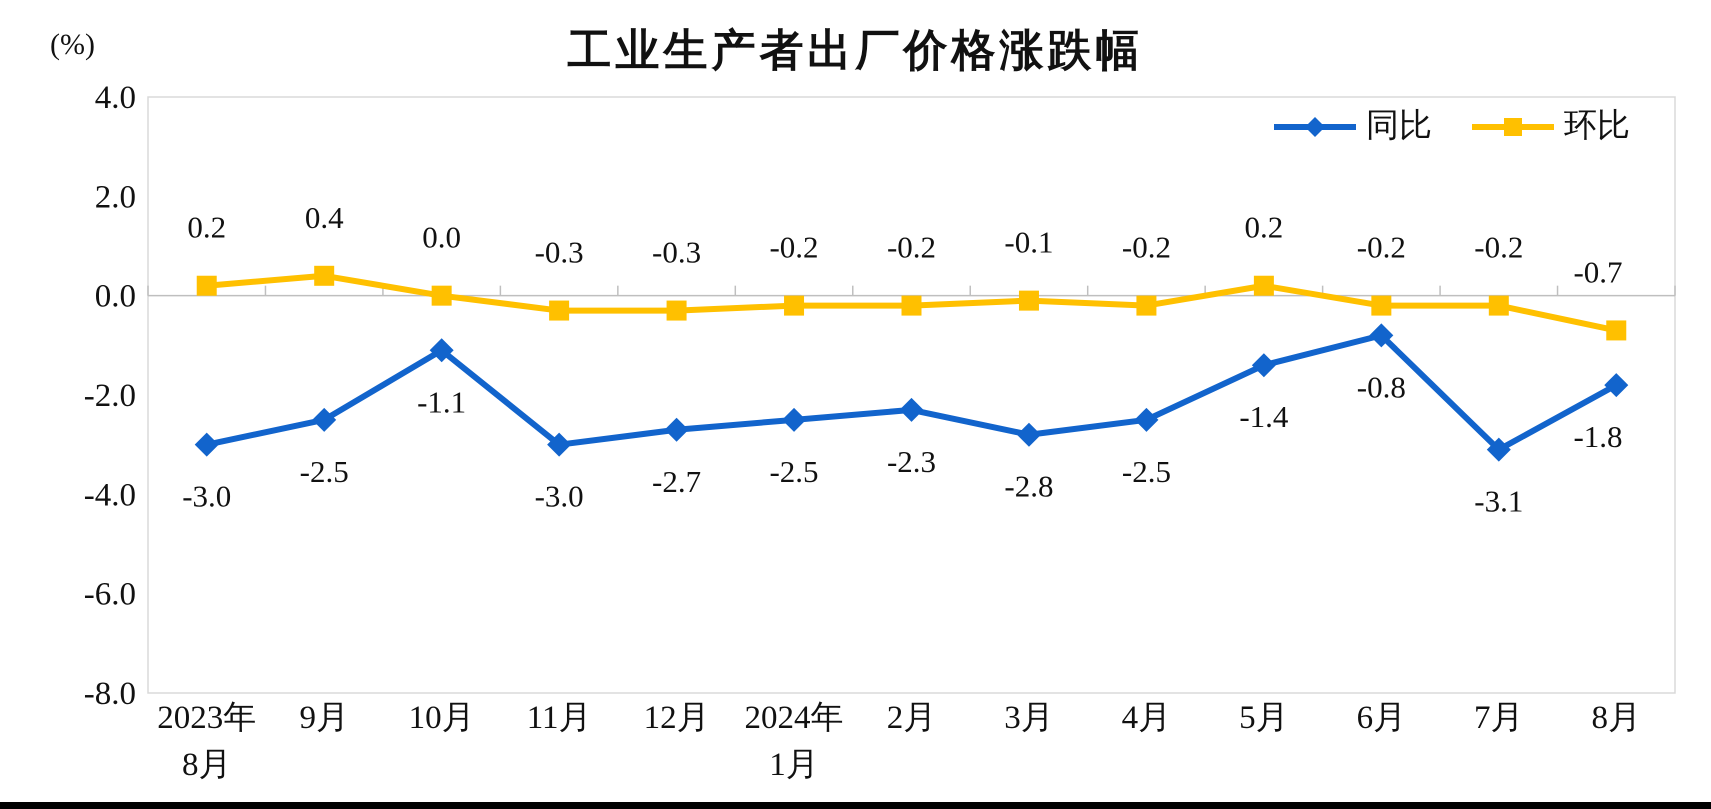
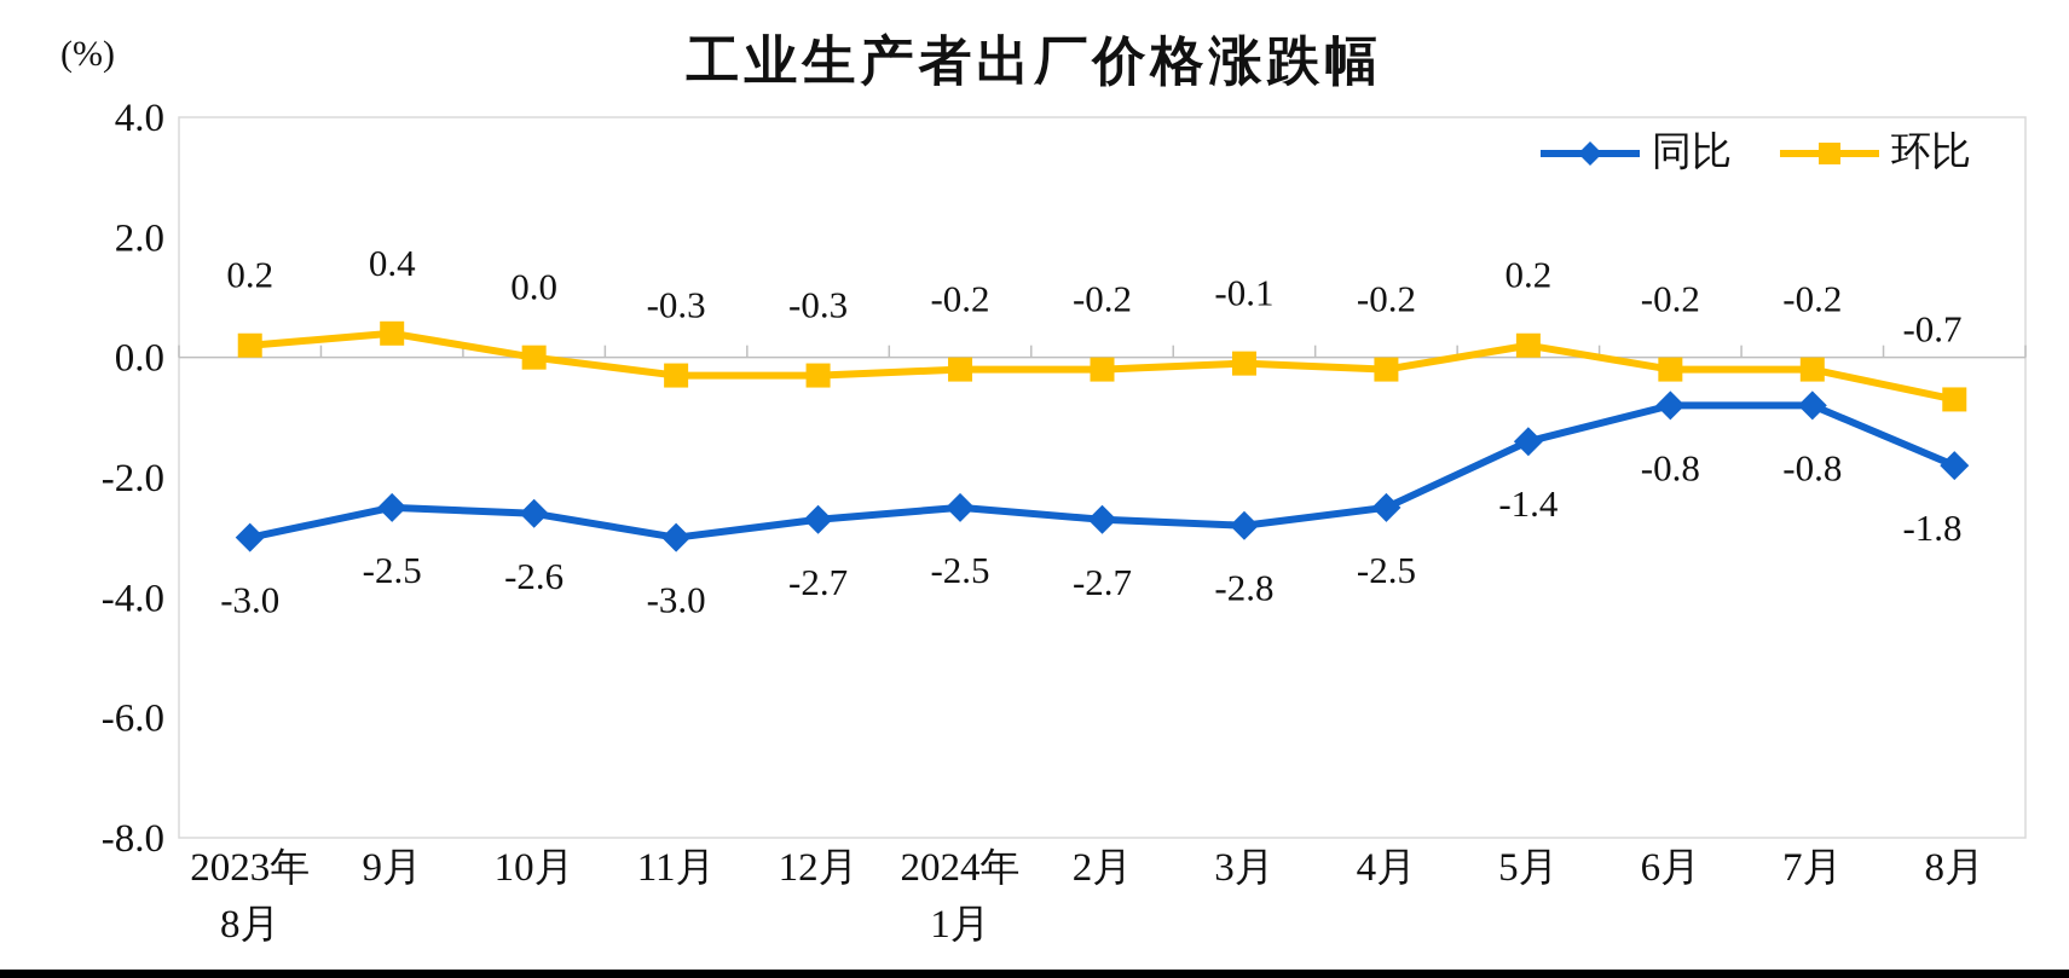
同比/10月: -1.1 -> -2.6
同比/2月: -2.3 -> -2.7
同比/7月: -3.1 -> -0.8
